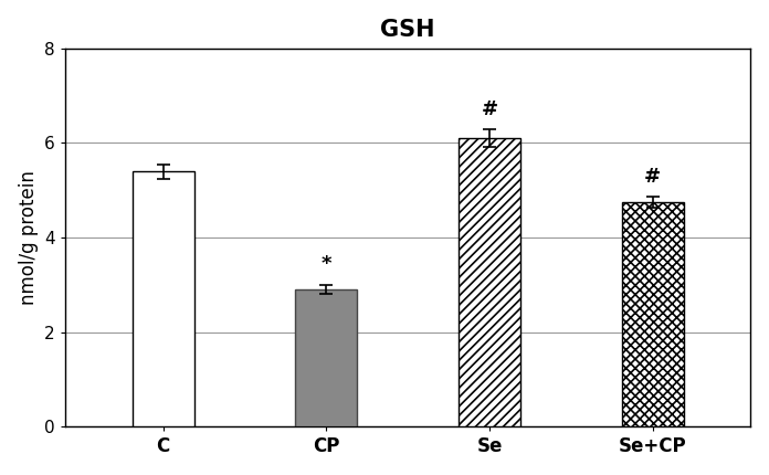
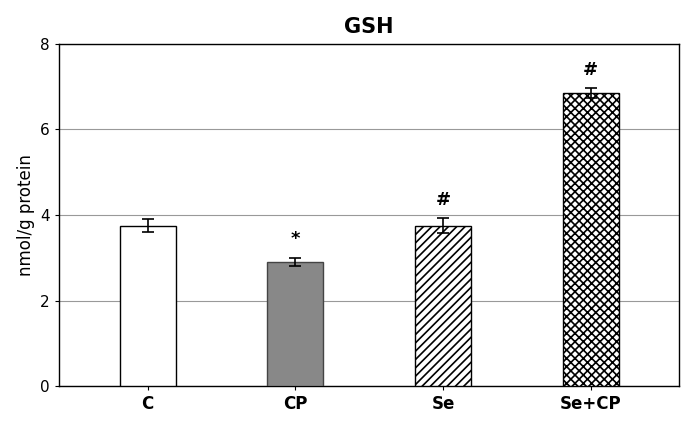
C: 5.40 -> 3.75
Se: 6.10 -> 3.75
Se+CP: 4.75 -> 6.85
